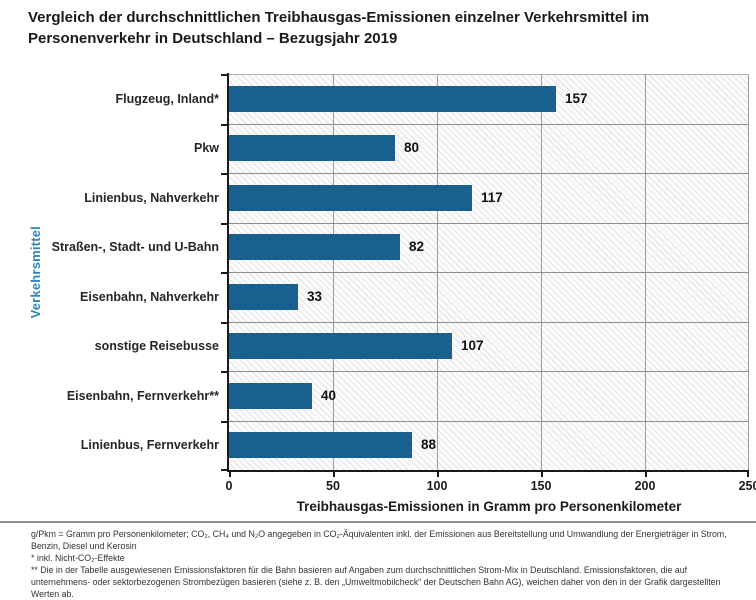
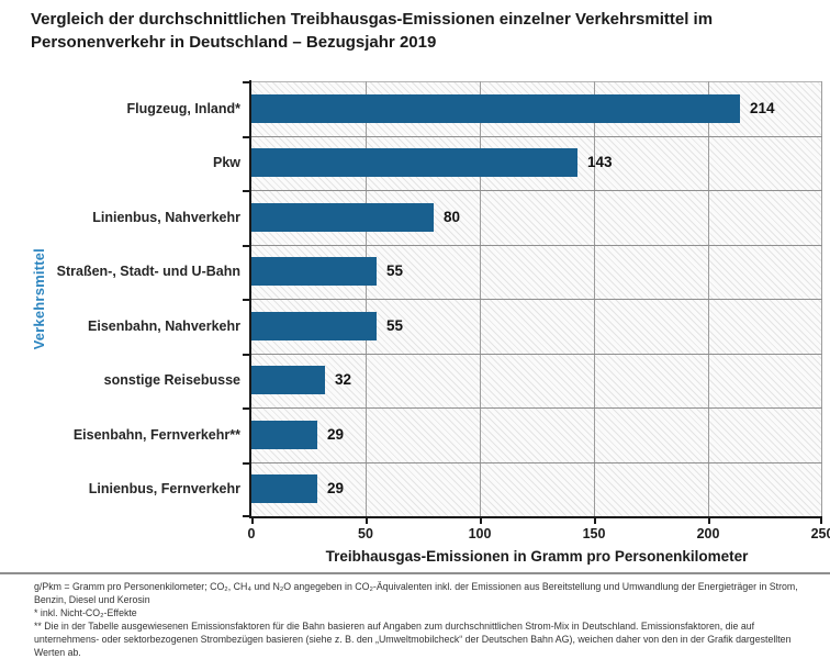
Flugzeug, Inland*: 157 -> 214
Pkw: 80 -> 143
Linienbus, Nahverkehr: 117 -> 80
Straßen-, Stadt- und U-Bahn: 82 -> 55
Eisenbahn, Nahverkehr: 33 -> 55
sonstige Reisebusse: 107 -> 32
Eisenbahn, Fernverkehr**: 40 -> 29
Linienbus, Fernverkehr: 88 -> 29
